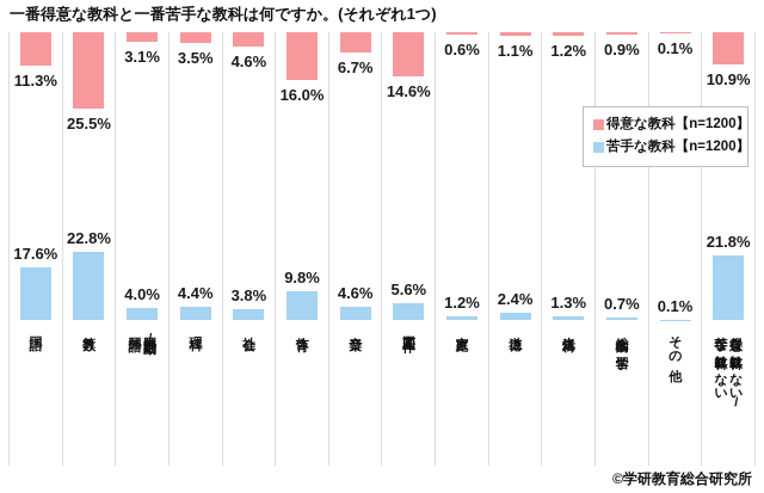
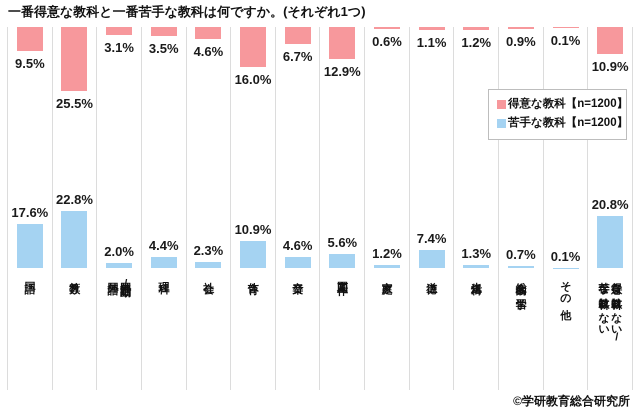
得意な教科【n=1200】/国語: 11.3% -> 9.5%
苦手な教科【n=1200】/外国語活動/外国語: 4.0% -> 2.0%
苦手な教科【n=1200】/社会: 3.8% -> 2.3%
苦手な教科【n=1200】/体育: 9.8% -> 10.9%
得意な教科【n=1200】/図画工作: 14.6% -> 12.9%
苦手な教科【n=1200】/道徳: 2.4% -> 7.4%
苦手な教科【n=1200】/得意な教科はない/苦手な教科はない: 21.8% -> 20.8%
